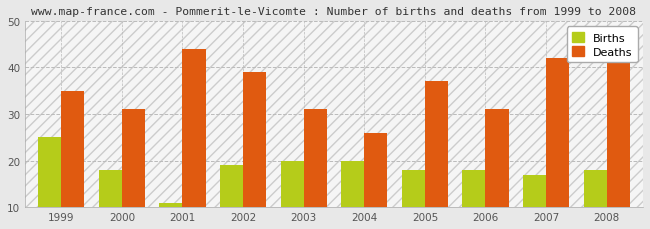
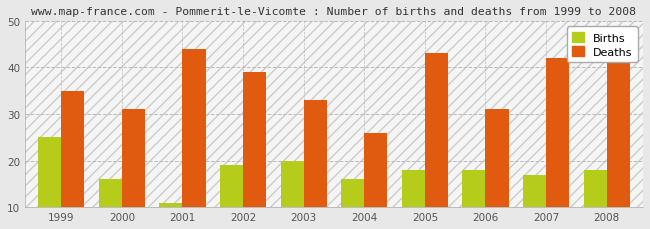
Births/2000: 18 -> 16
Deaths/2003: 31 -> 33
Births/2004: 20 -> 16
Deaths/2005: 37 -> 43
